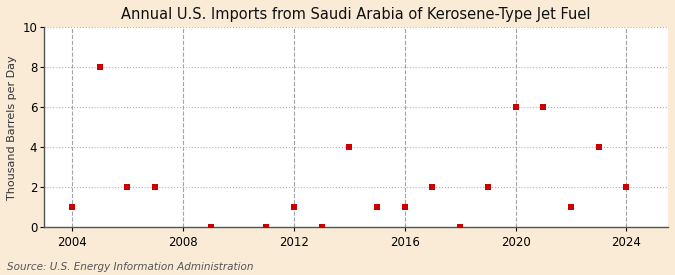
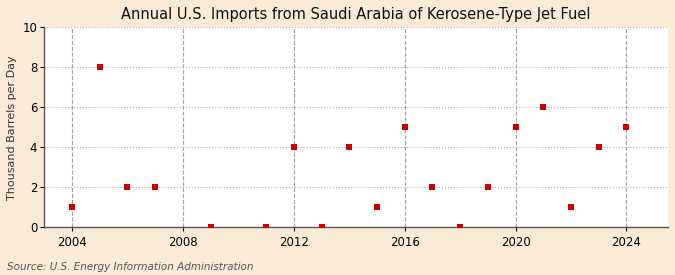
2012: 1 -> 4
2016: 1 -> 5
2020: 6 -> 5
2024: 2 -> 5
